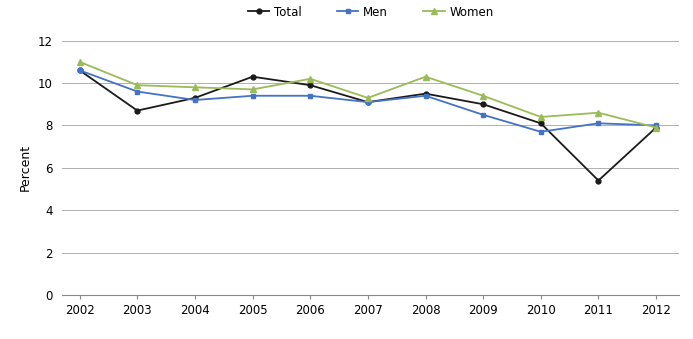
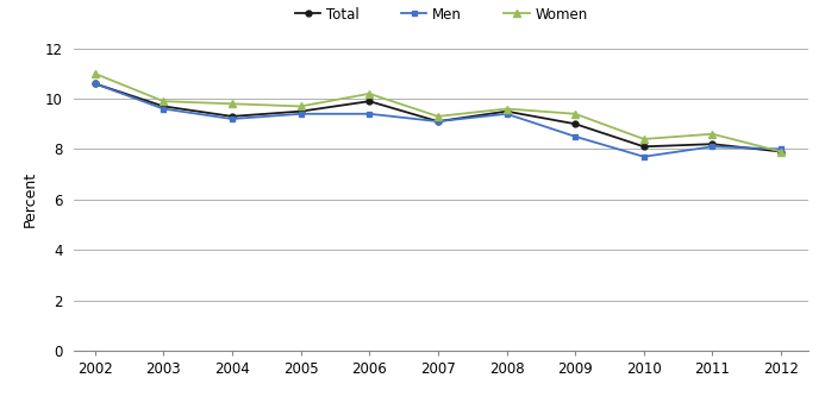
Total/2003: 8.7 -> 9.7
Total/2005: 10.3 -> 9.5
Women/2008: 10.3 -> 9.6
Total/2011: 5.4 -> 8.2
